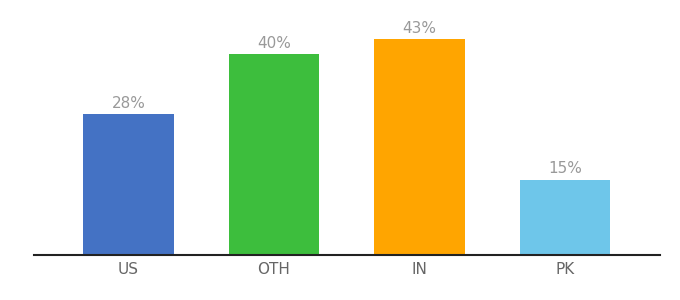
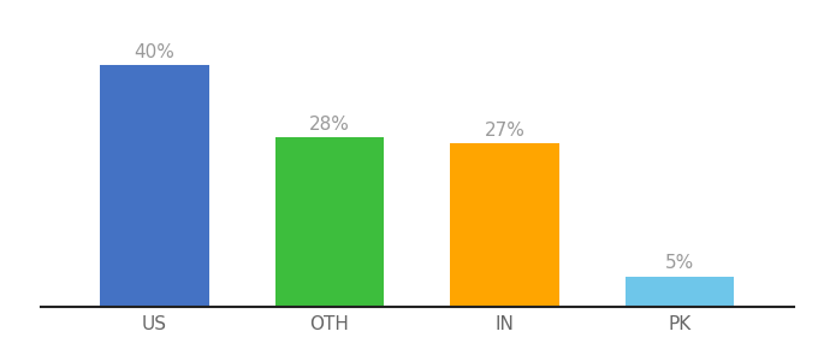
US: 28% -> 40%
OTH: 40% -> 28%
IN: 43% -> 27%
PK: 15% -> 5%
